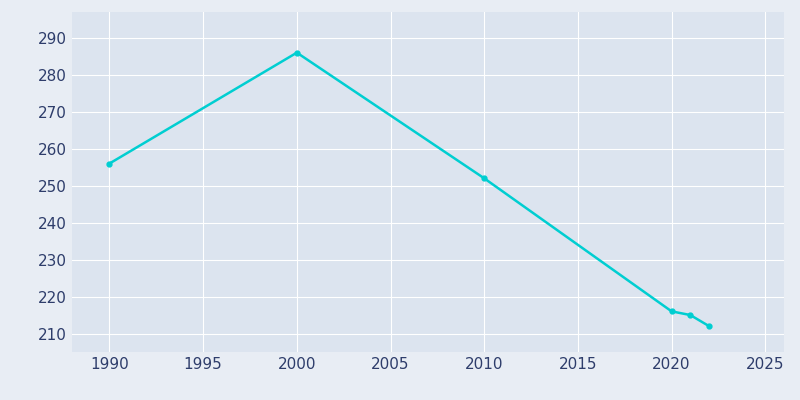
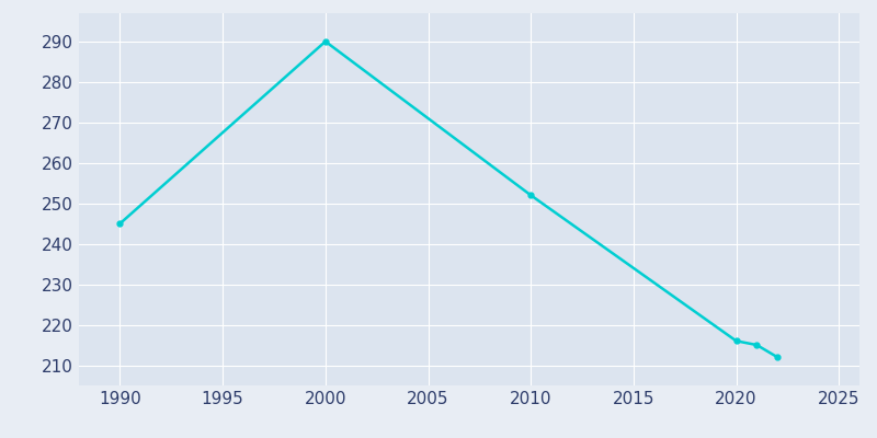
1990: 256 -> 245
2000: 286 -> 290
